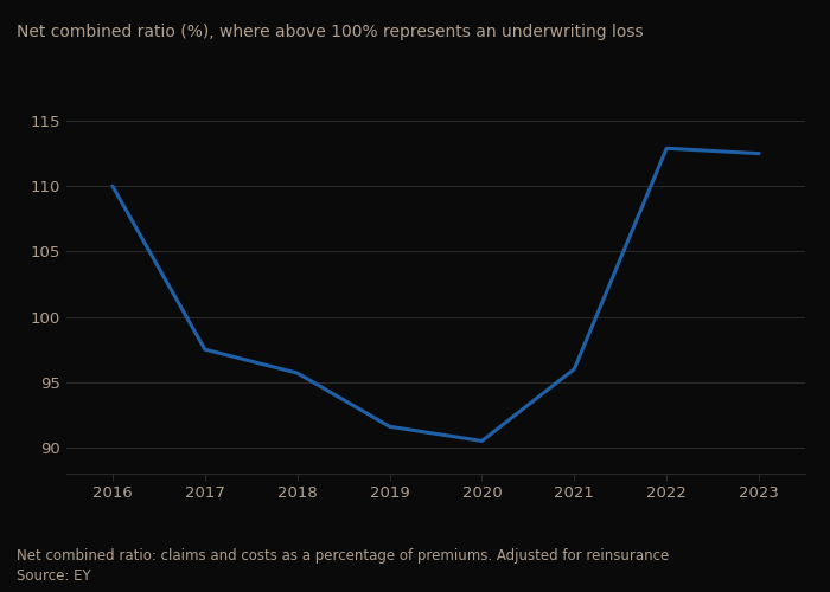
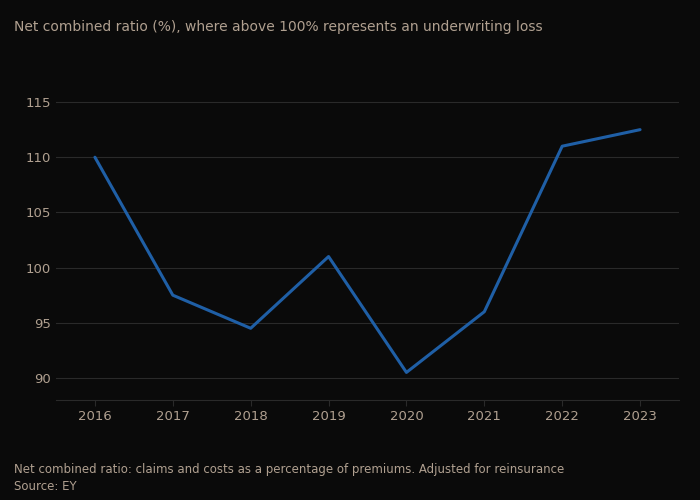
2018: 95.7 -> 94.5
2019: 91.6 -> 101.0
2022: 112.9 -> 111.0
